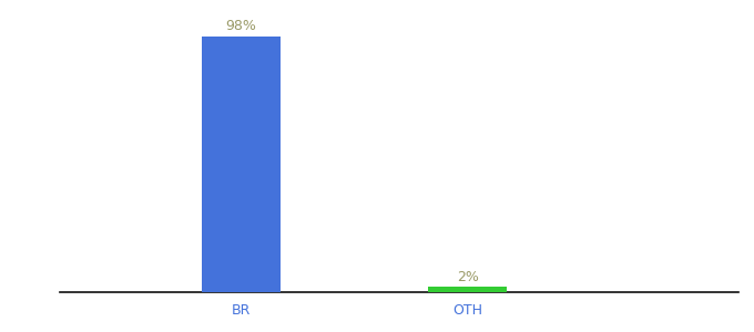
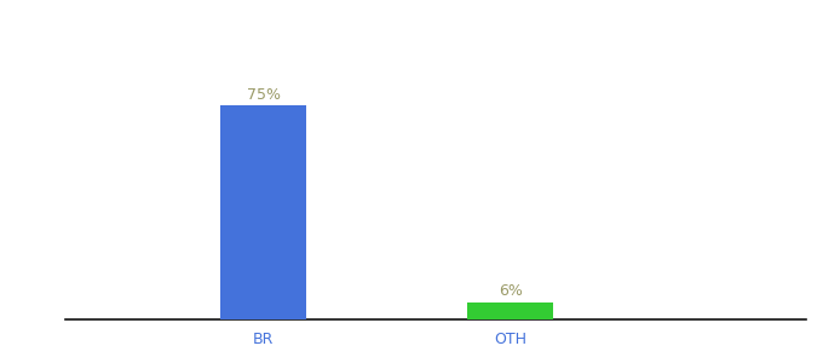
BR: 98% -> 75%
OTH: 2% -> 6%
